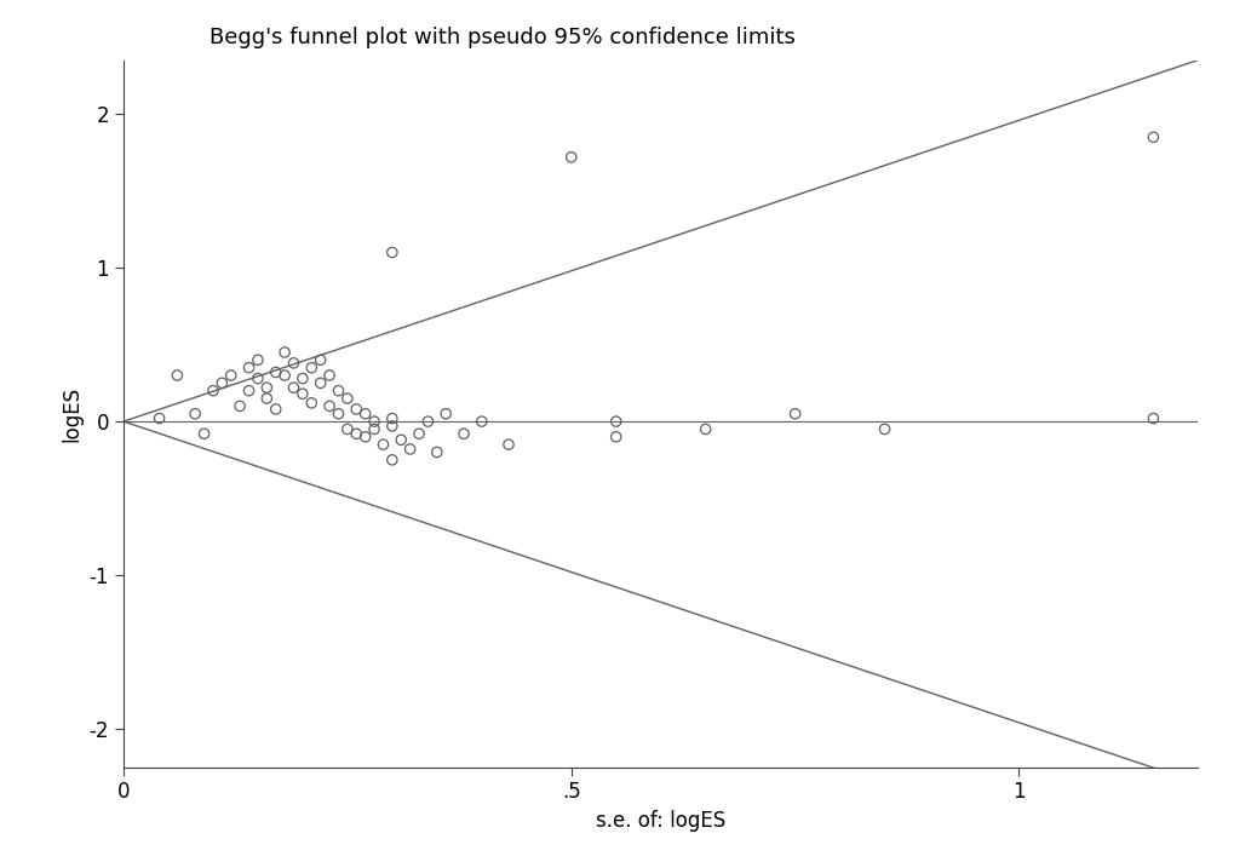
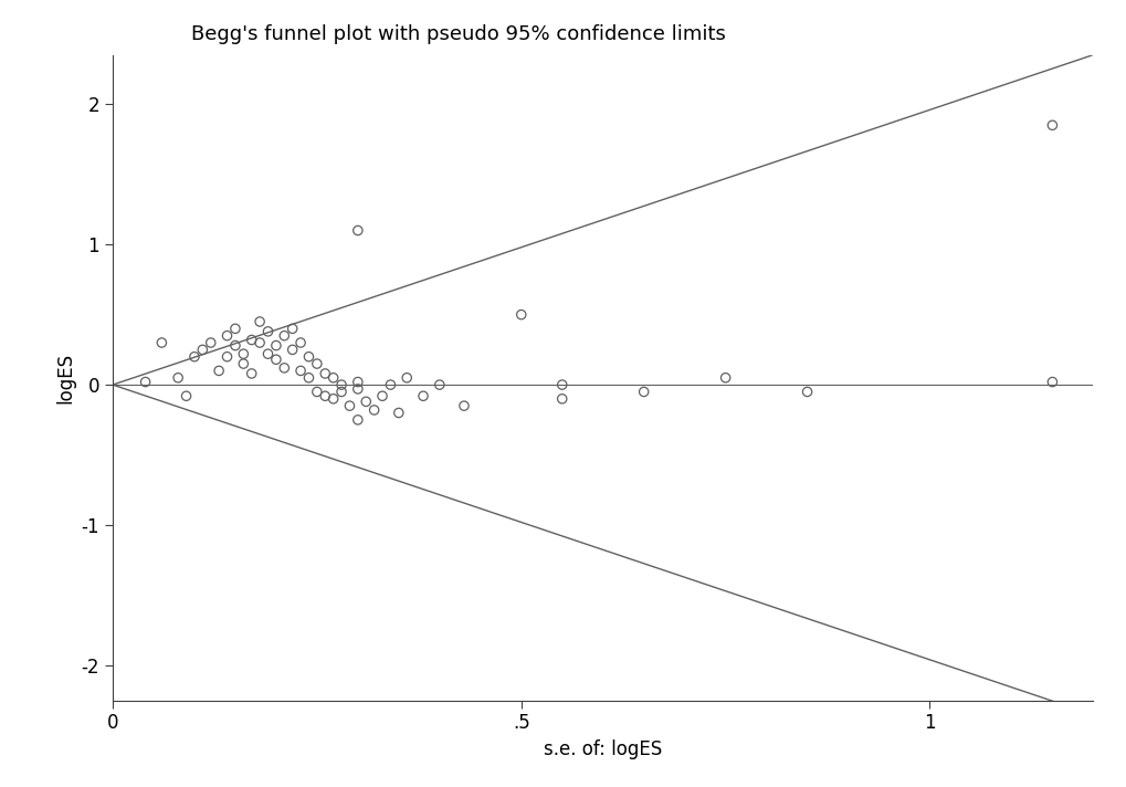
.5: 1.72 -> 0.50
